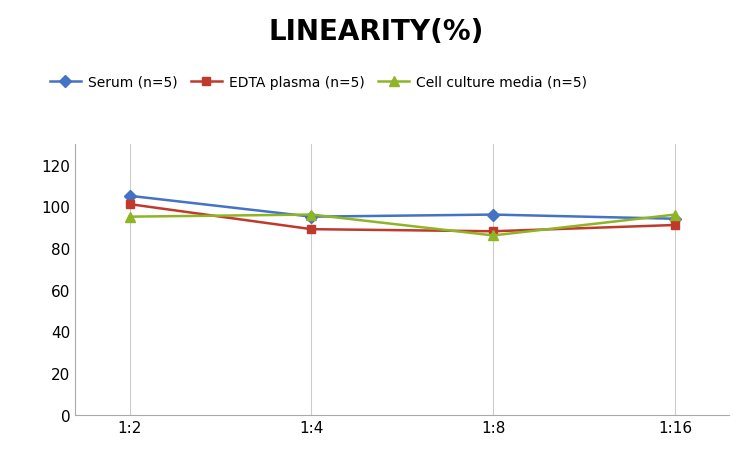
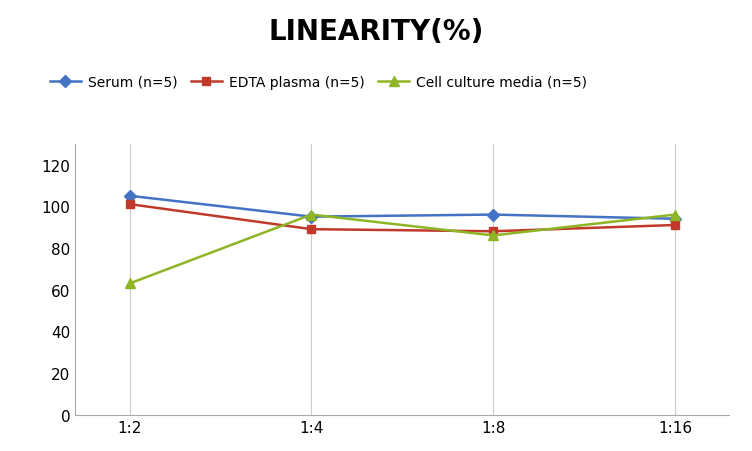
Cell culture media (n=5)/1:2: 95 -> 63
